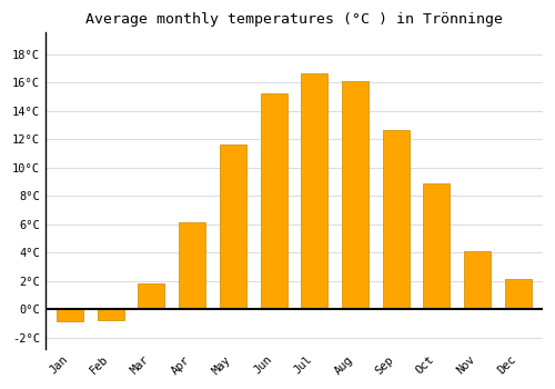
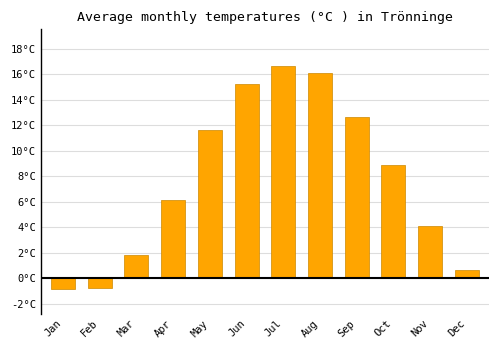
Dec: 2.1°C -> 0.6°C
